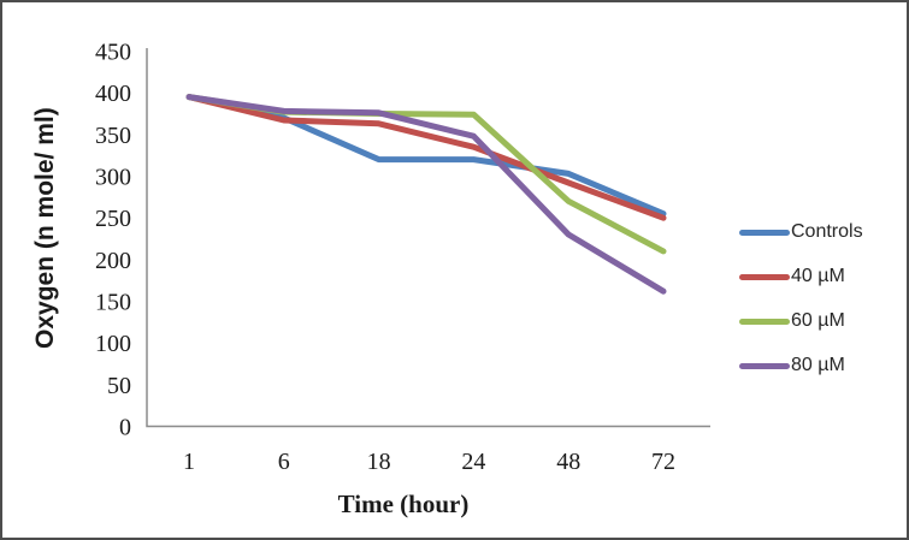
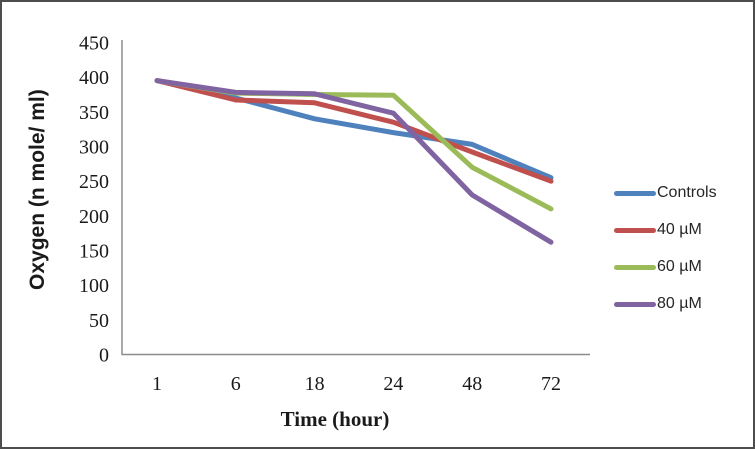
Controls/18: 320 -> 340
